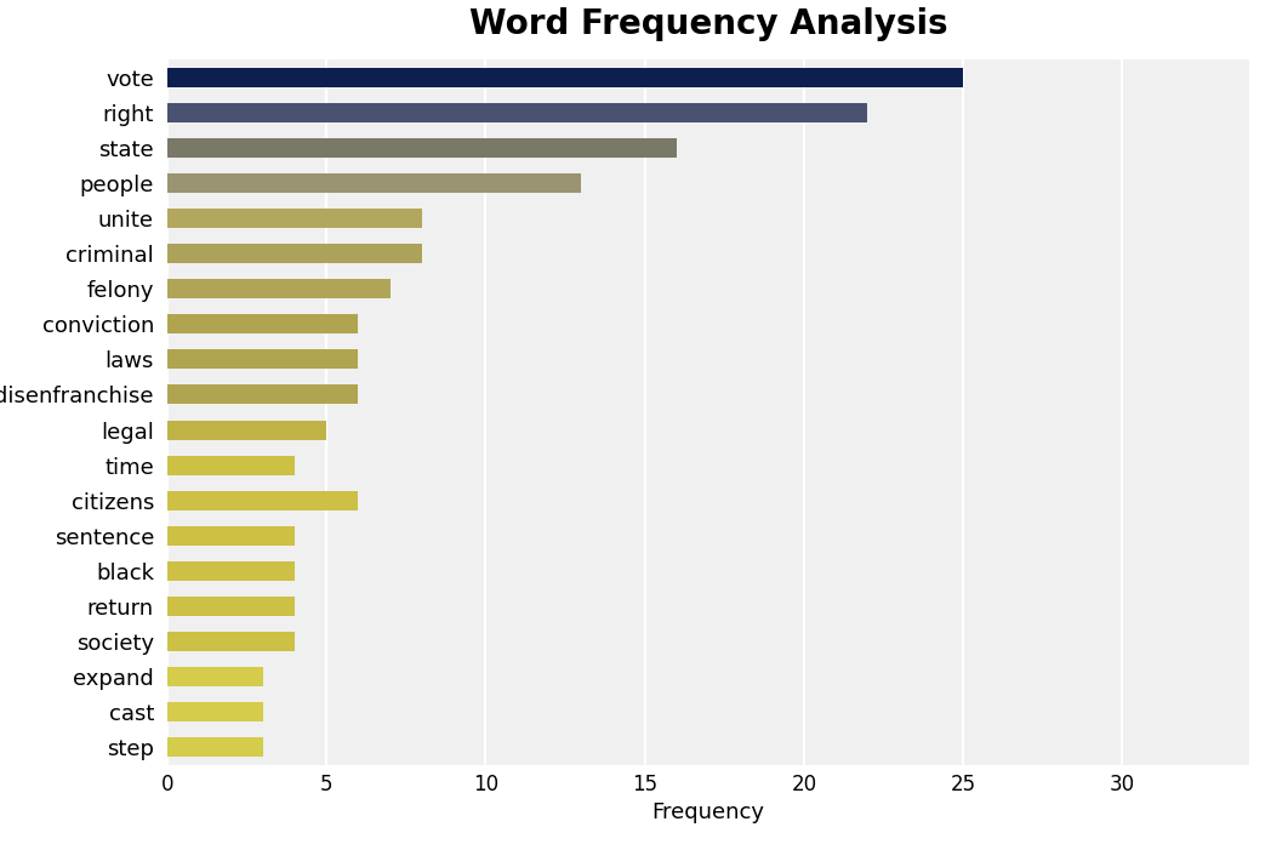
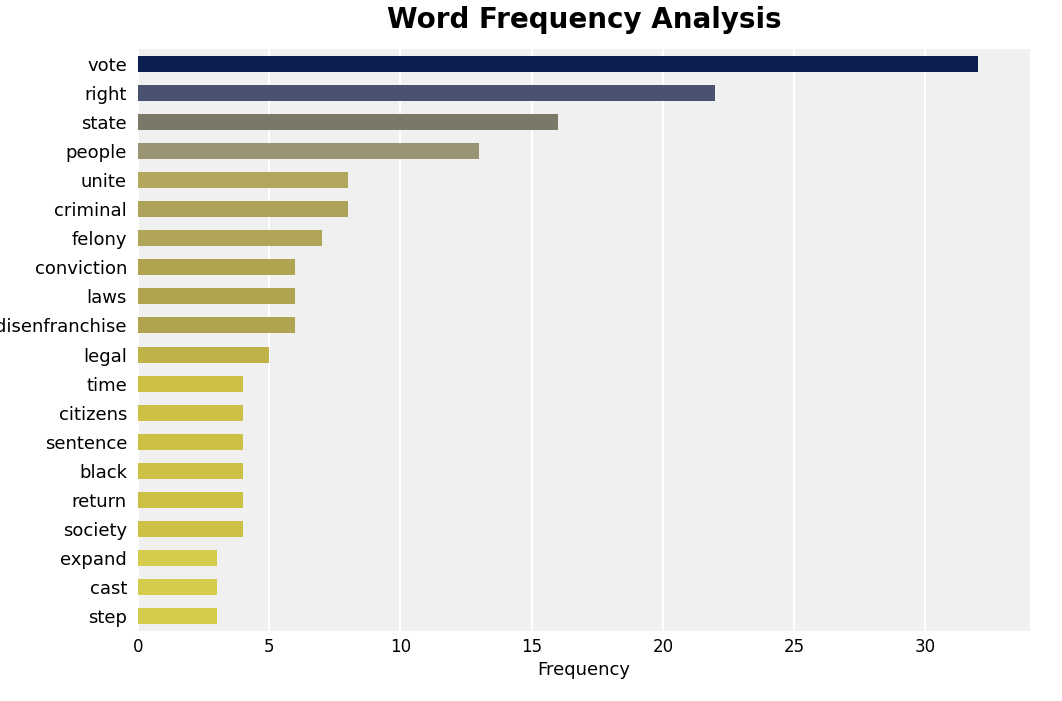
vote: 25 -> 32
citizens: 6 -> 4
